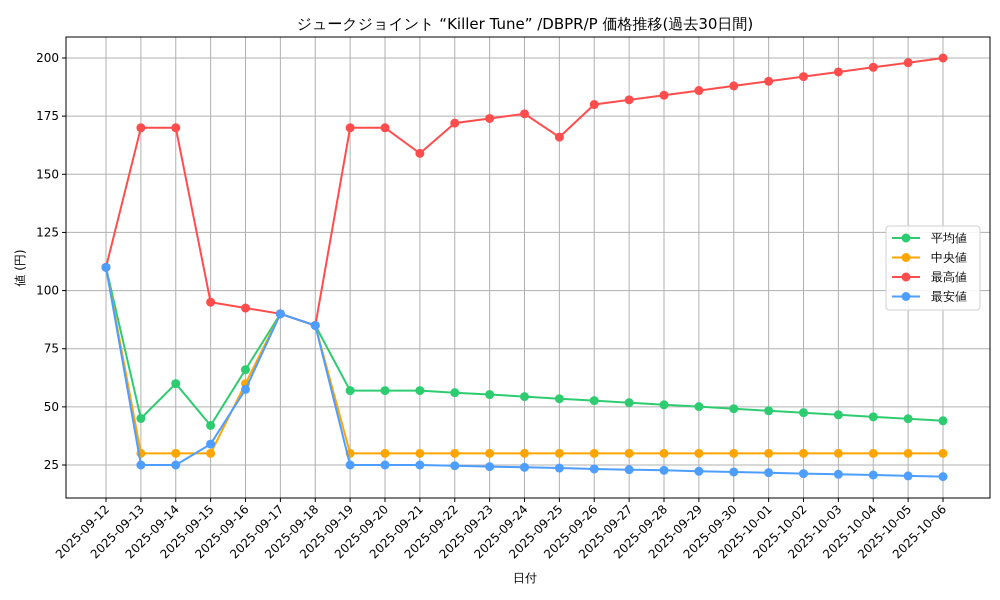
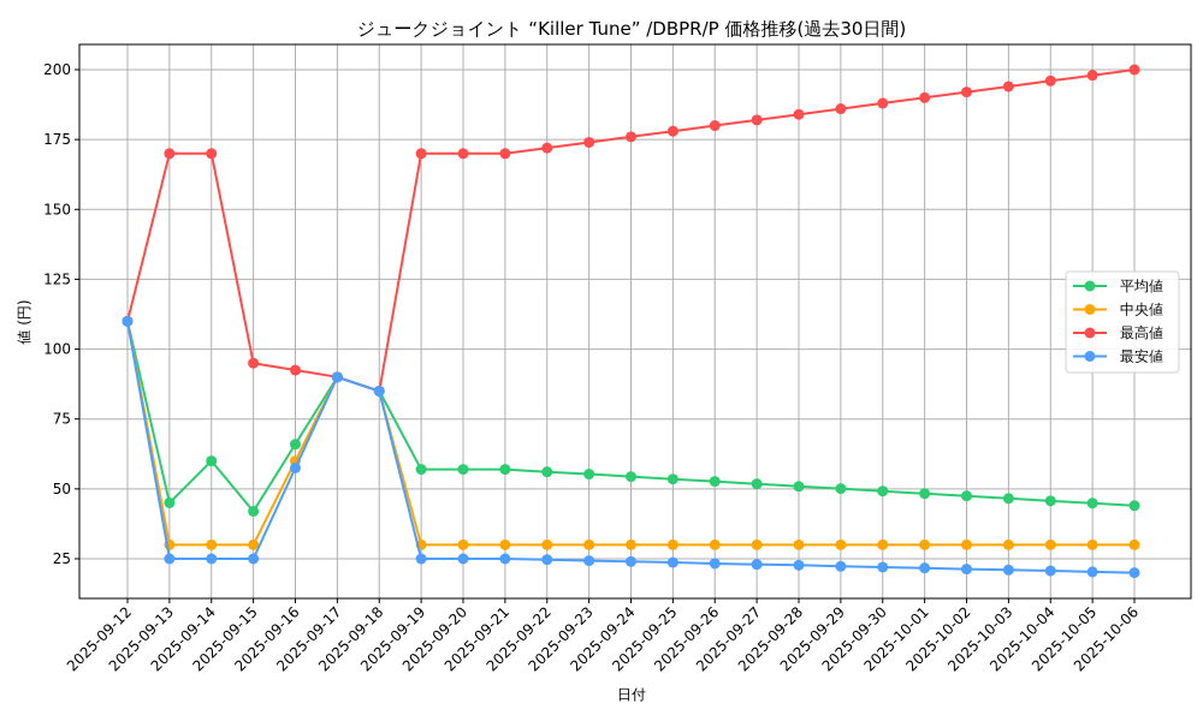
最安値/2025-09-15: 34 -> 25
最高値/2025-09-21: 159 -> 170
最高値/2025-09-25: 166 -> 178
